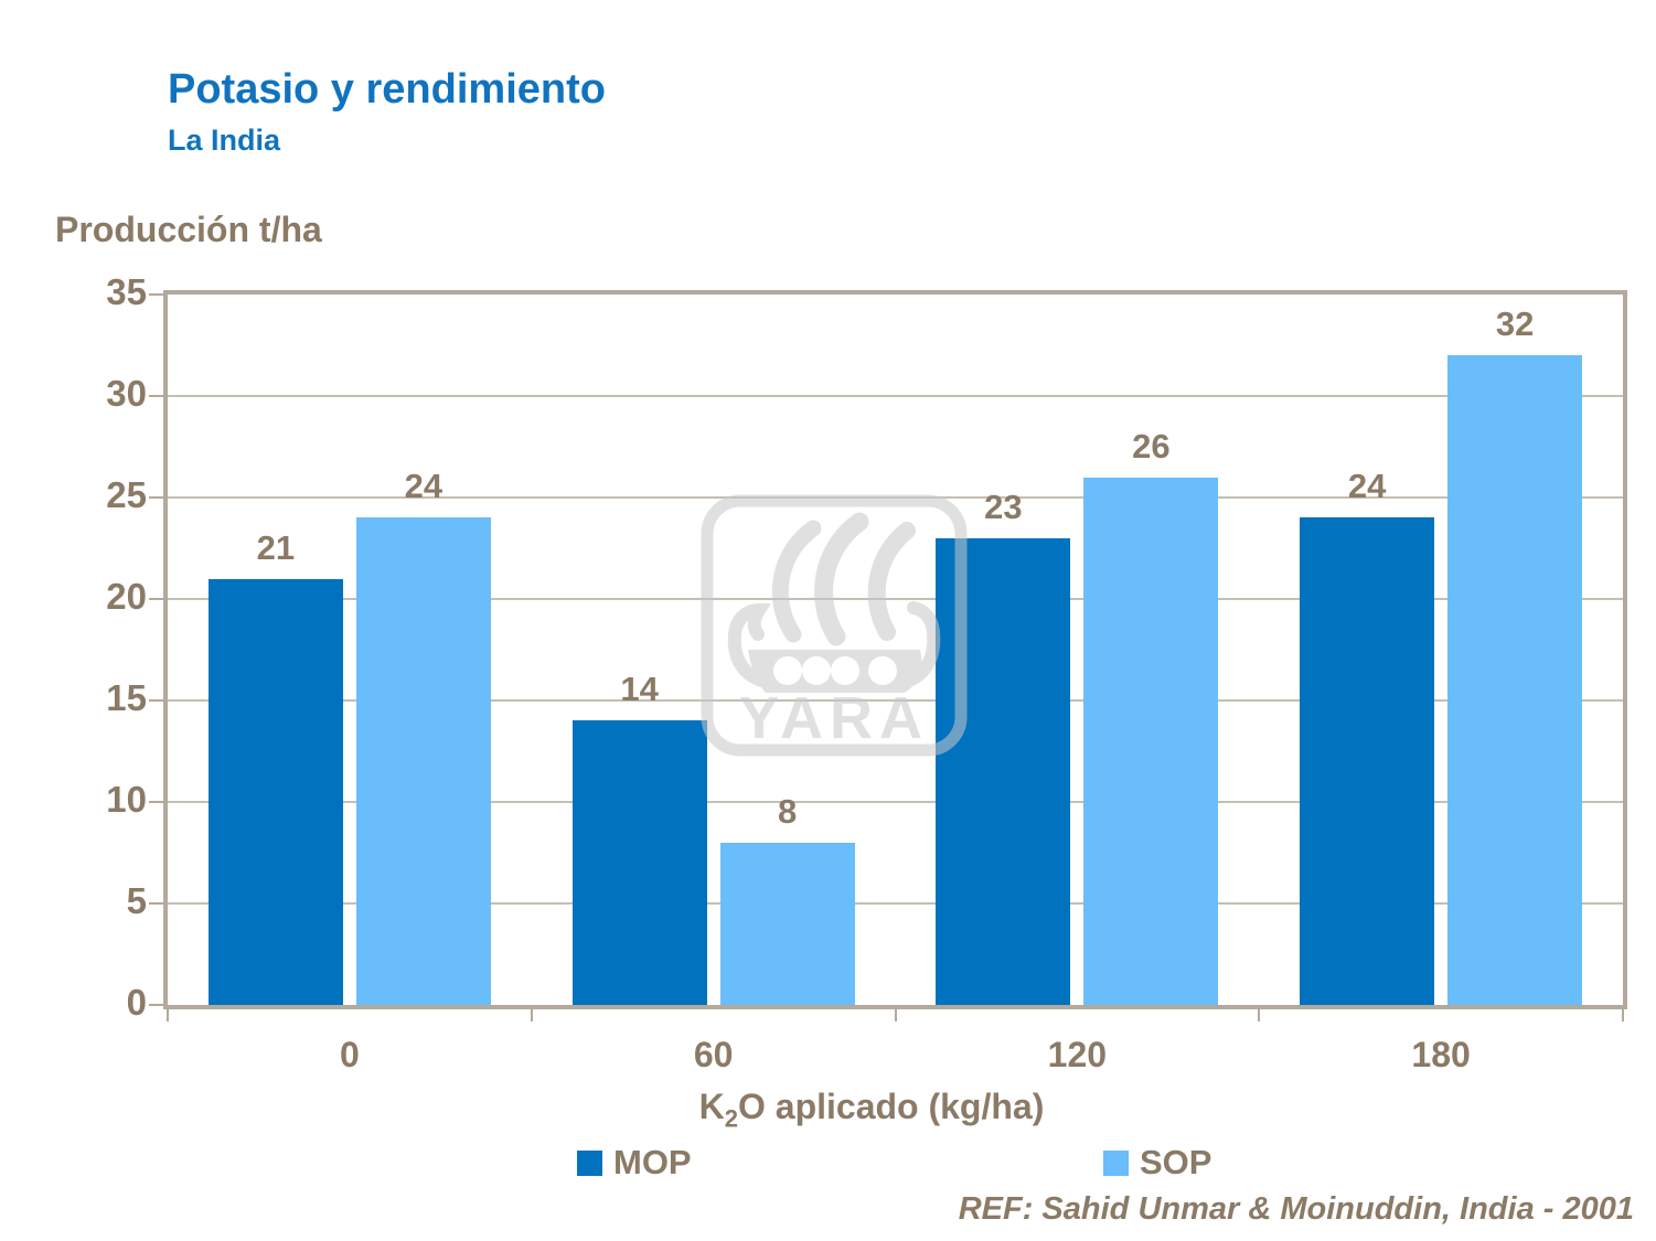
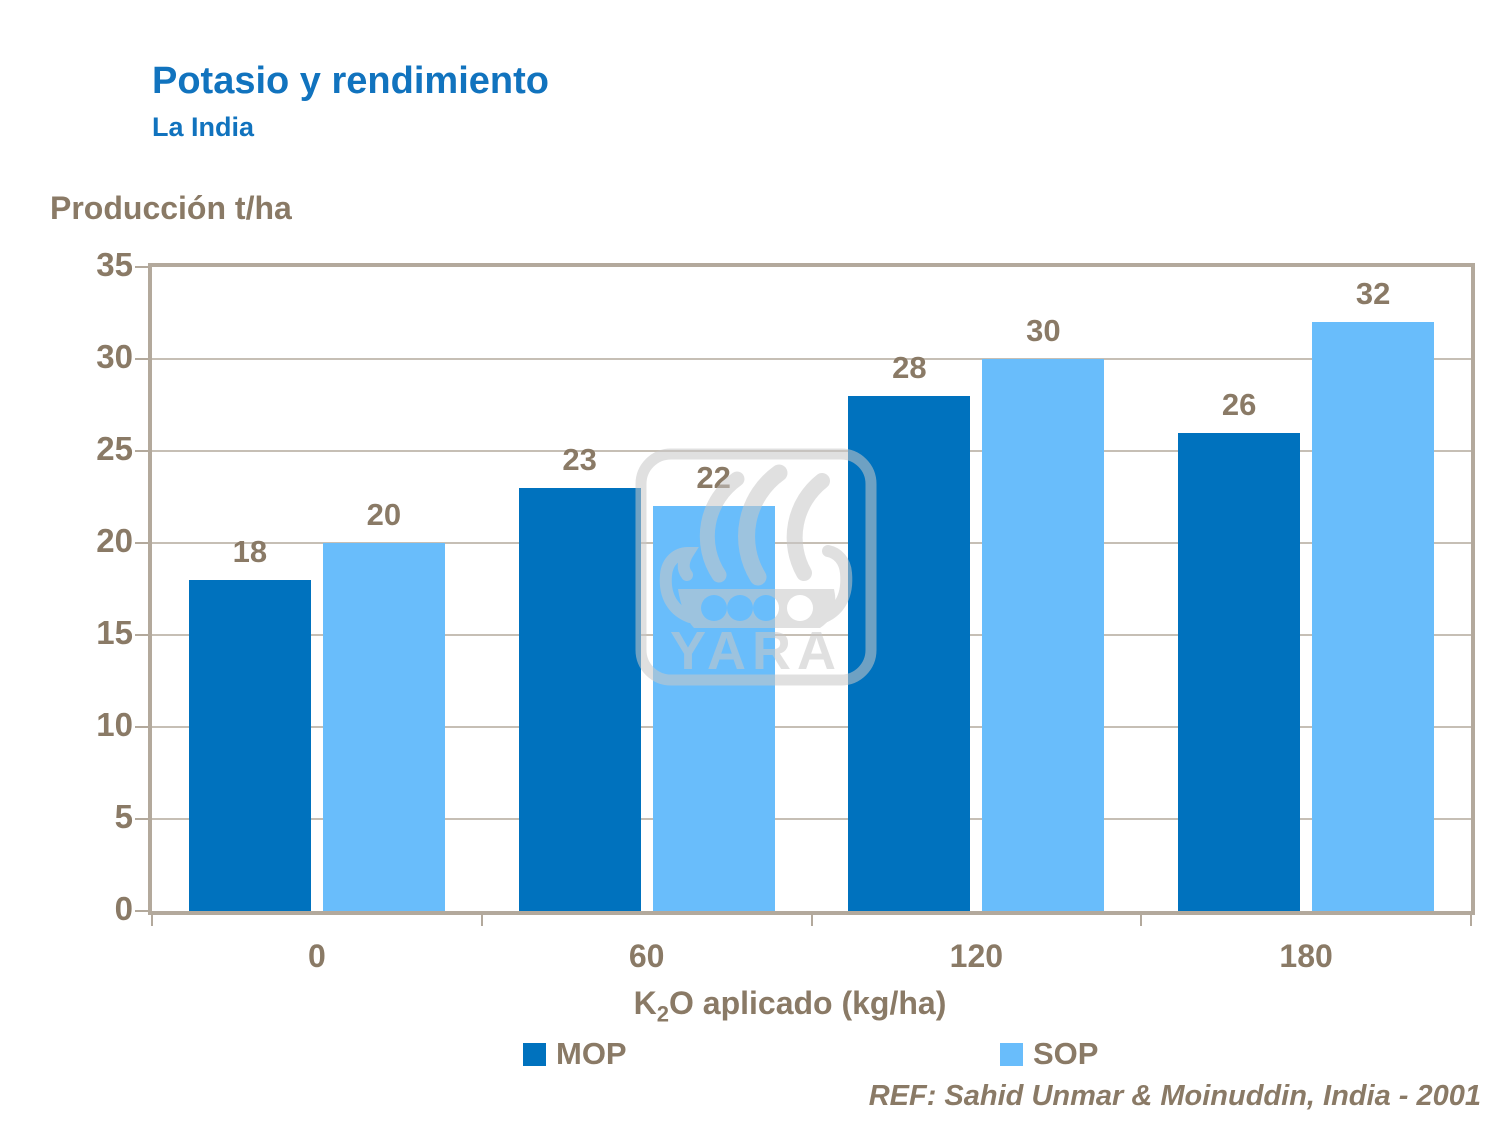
MOP/0: 21 -> 18
SOP/0: 24 -> 20
MOP/60: 14 -> 23
SOP/60: 8 -> 22
MOP/120: 23 -> 28
SOP/120: 26 -> 30
MOP/180: 24 -> 26
